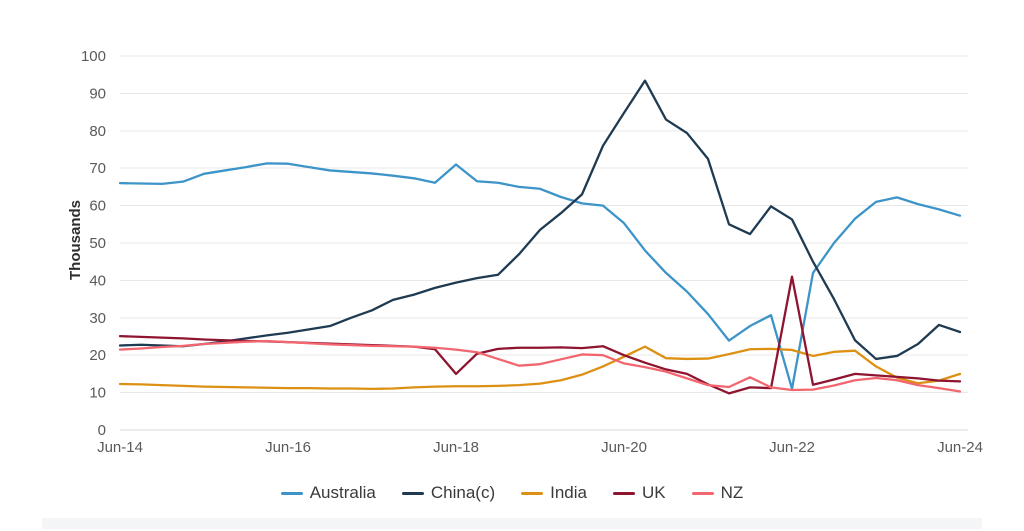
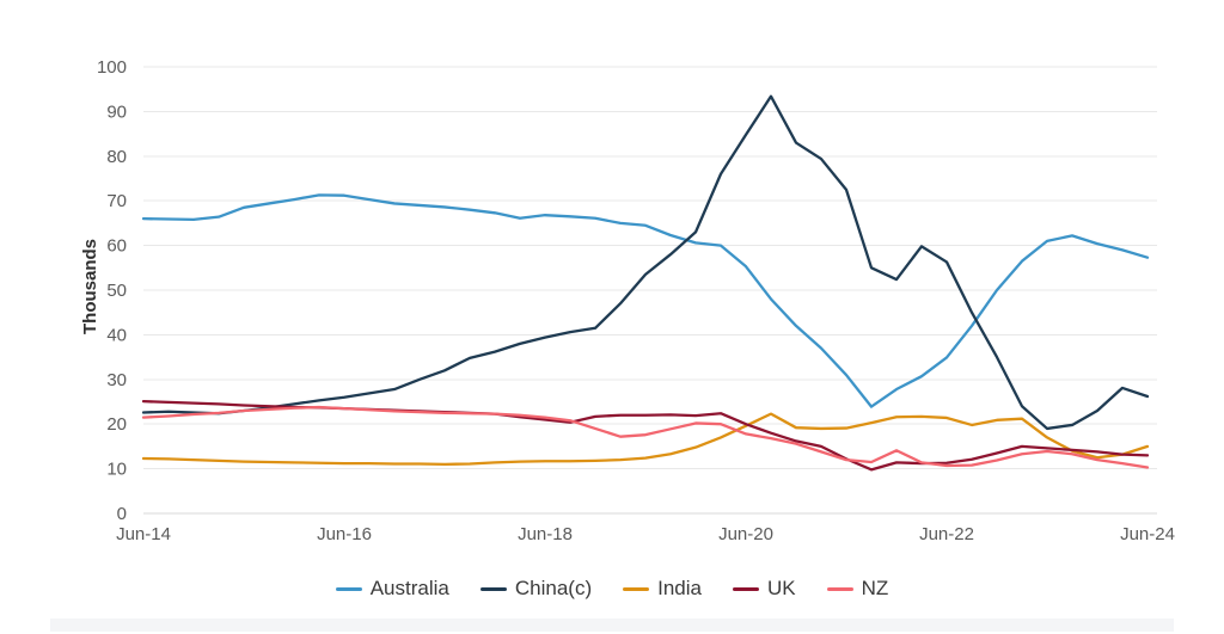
Australia/Jun-18: 71 -> 67
UK/Jun-18: 15 -> 21
Australia/Jun-22: 11 -> 35
UK/Jun-22: 41 -> 11
